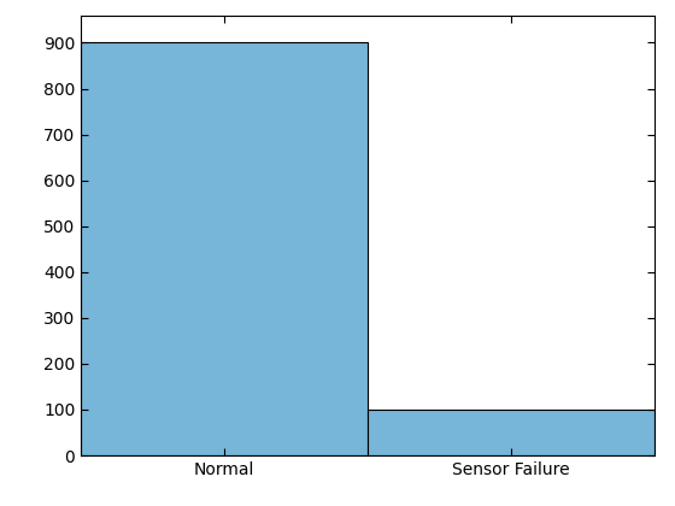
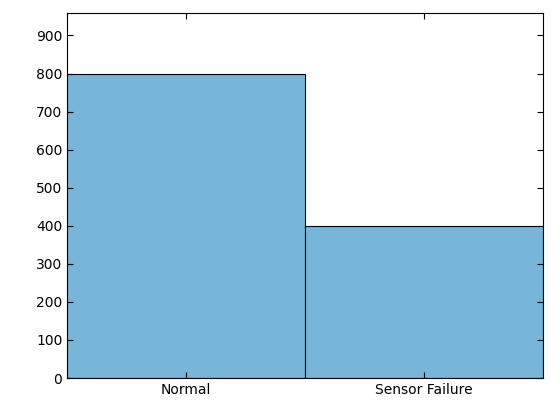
Normal: 900 -> 800
Sensor Failure: 100 -> 400
